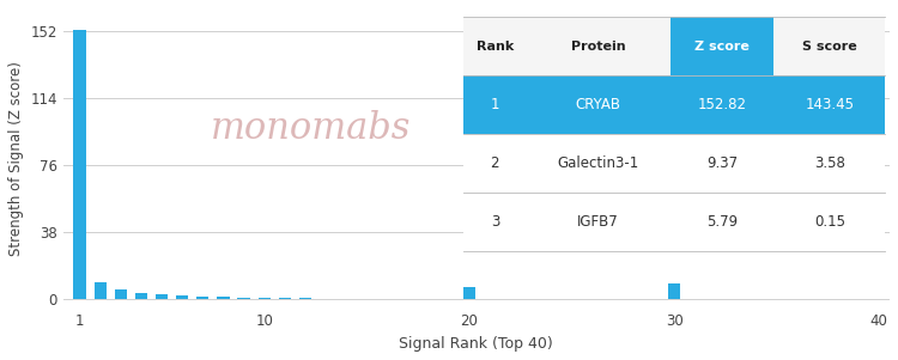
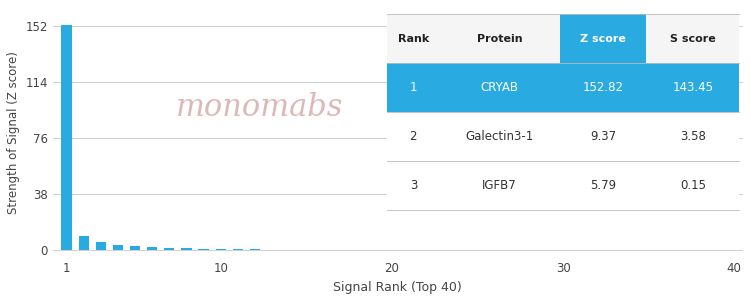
20: 7 -> 0
30: 9 -> 0
